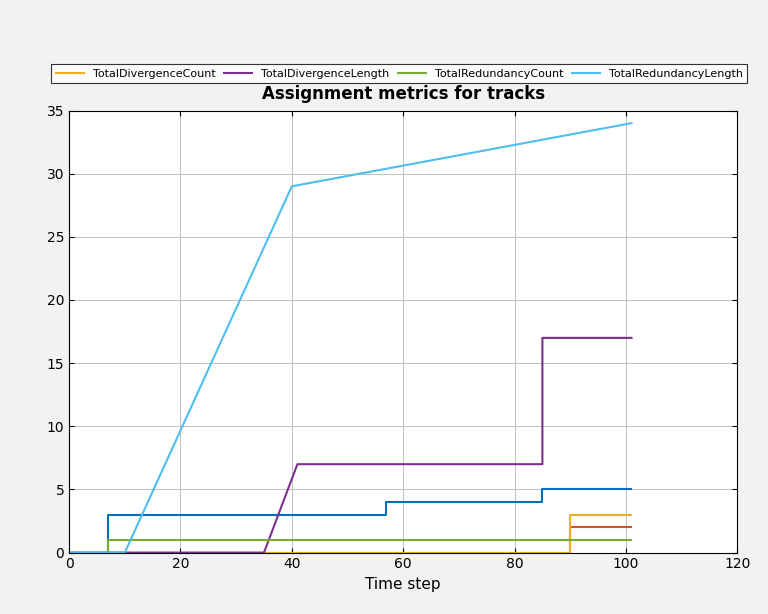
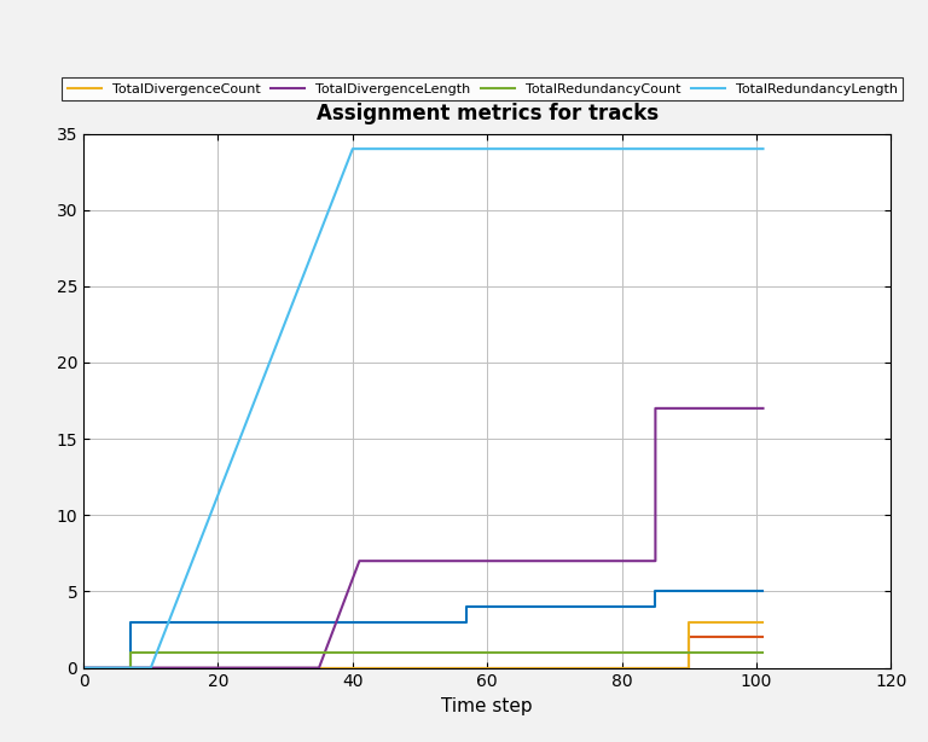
TotalRedundancyLength/40: 29 -> 34
